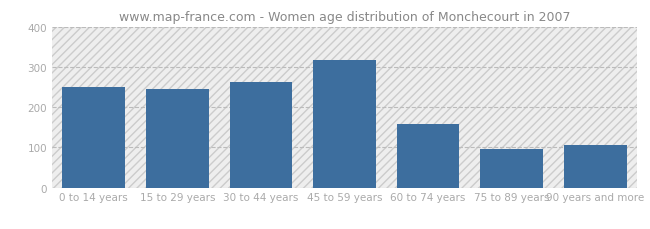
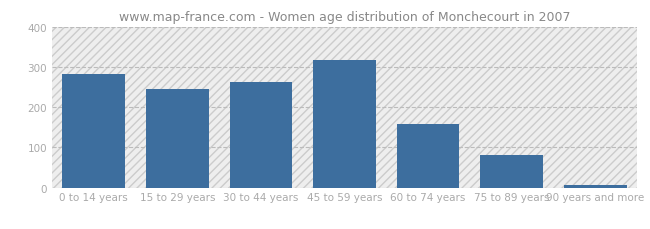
0 to 14 years: 250 -> 281
75 to 89 years: 95 -> 80
90 years and more: 105 -> 7
